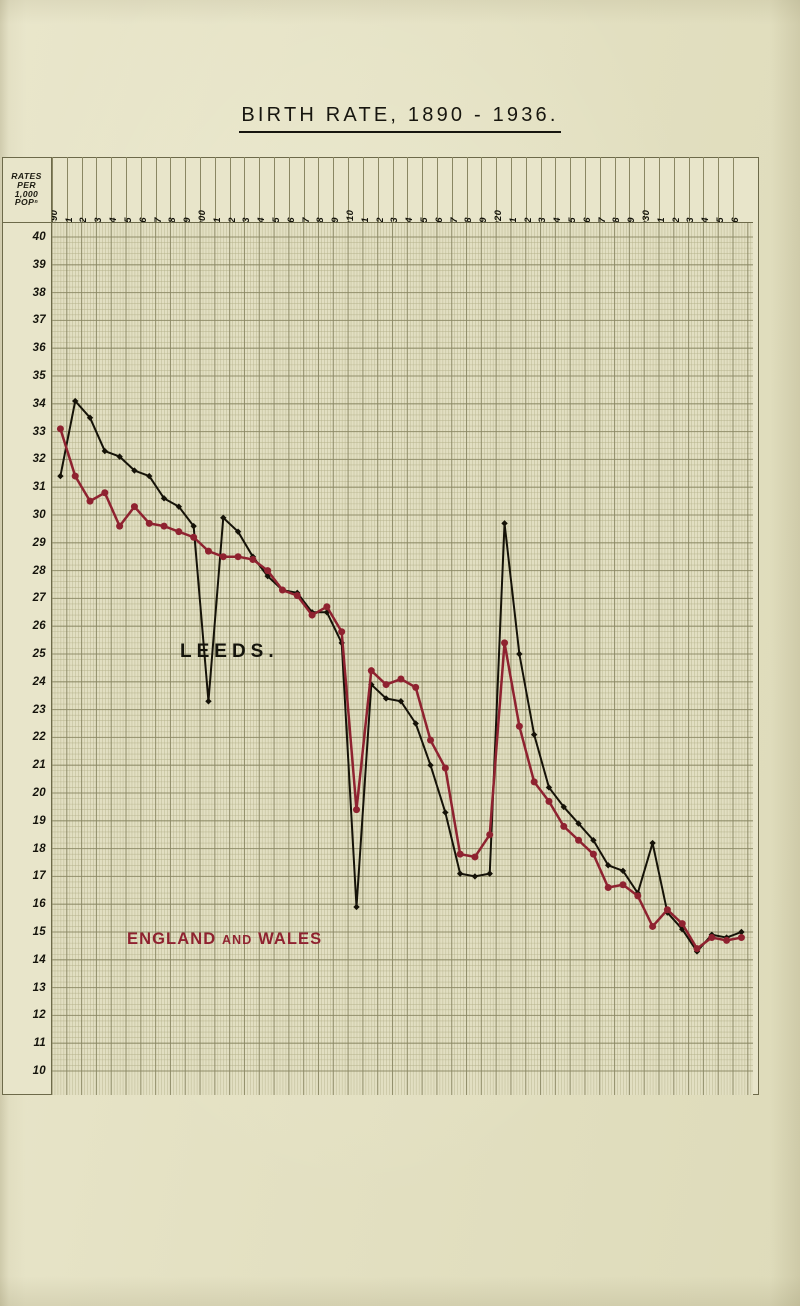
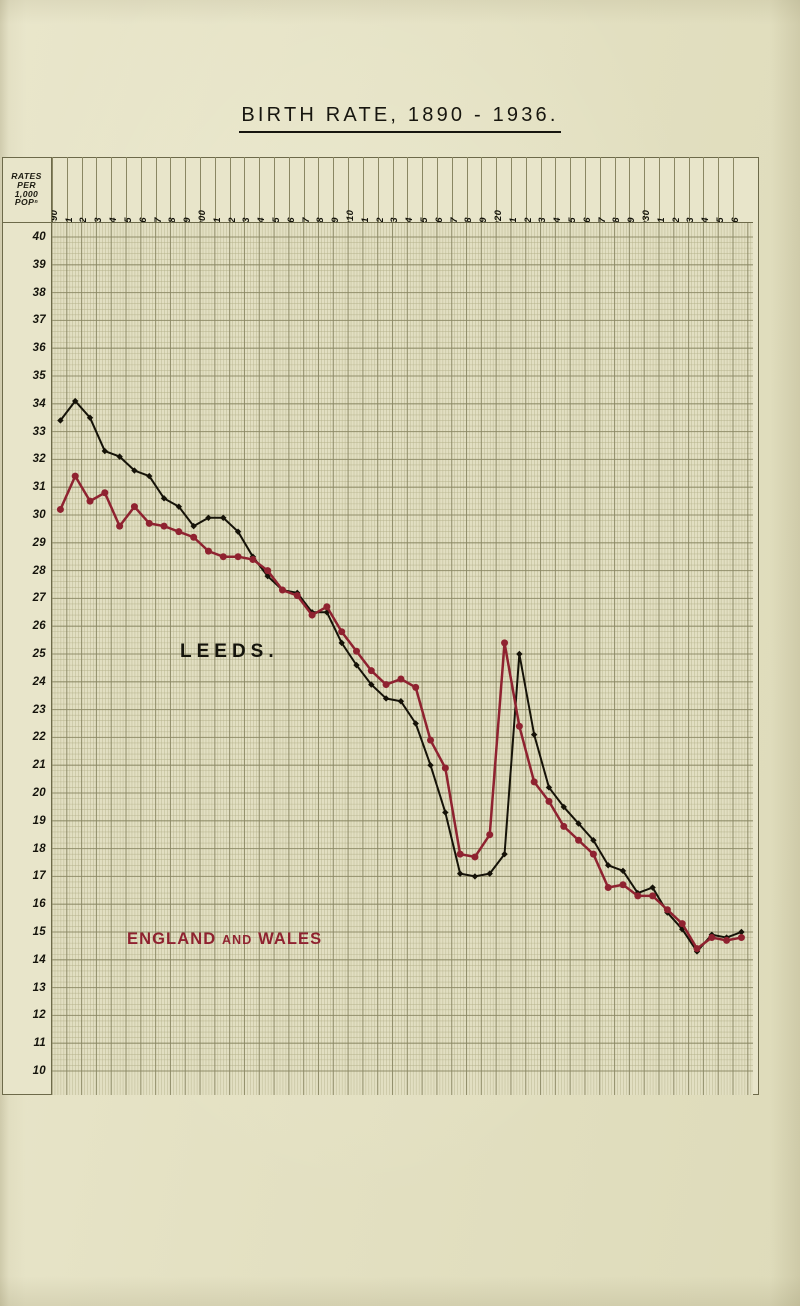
LEEDS./1890: 31.4 -> 33.4
ENGLAND AND WALES/1890: 33.1 -> 30.2
LEEDS./1900: 23.3 -> 29.9
LEEDS./1910: 15.9 -> 24.6
ENGLAND AND WALES/1910: 19.4 -> 25.1
LEEDS./1920: 29.7 -> 17.8
LEEDS./1930: 18.2 -> 16.6
ENGLAND AND WALES/1930: 15.2 -> 16.3
